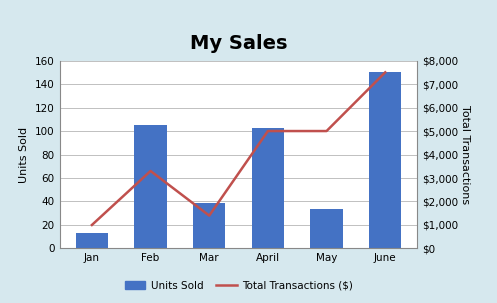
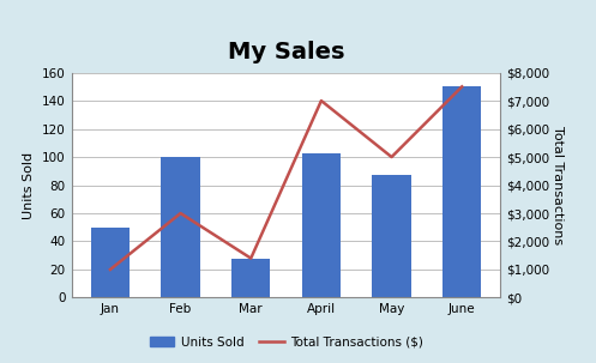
Units Sold/Jan: 13 -> 50
Units Sold/Feb: 105 -> 100
Total Transactions ($)/Feb: $3,300 -> $3,000
Units Sold/Mar: 39 -> 28
Total Transactions ($)/April: $5,000 -> $7,000
Units Sold/May: 34 -> 87
